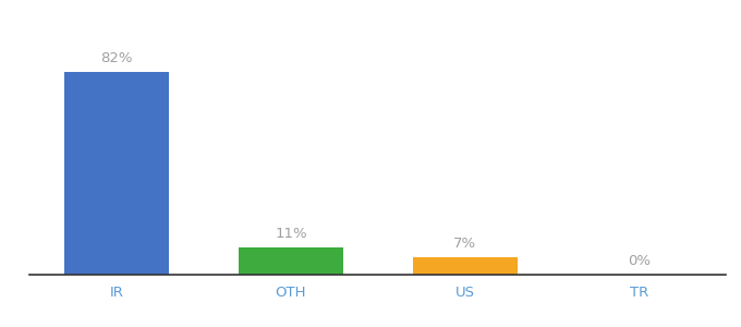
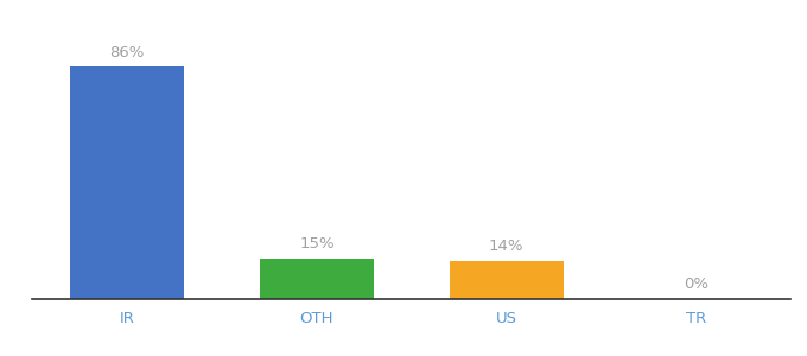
IR: 82% -> 86%
OTH: 11% -> 15%
US: 7% -> 14%
